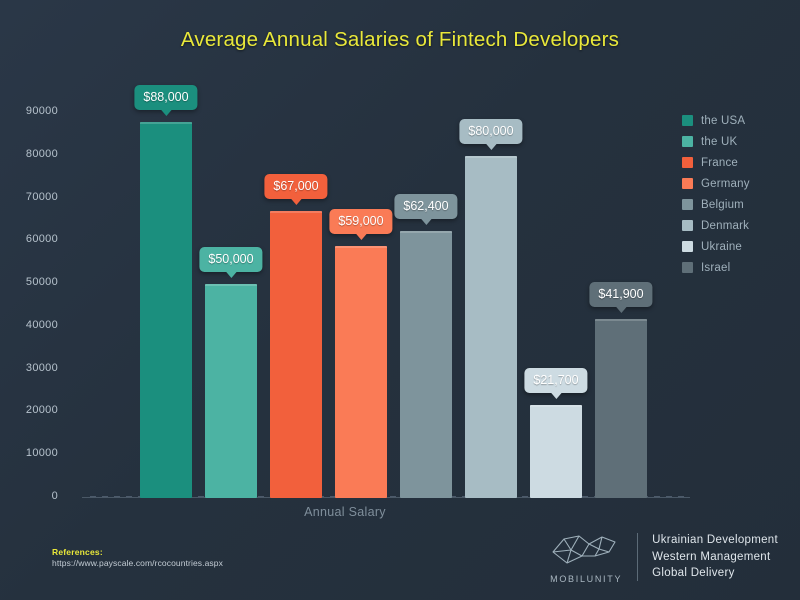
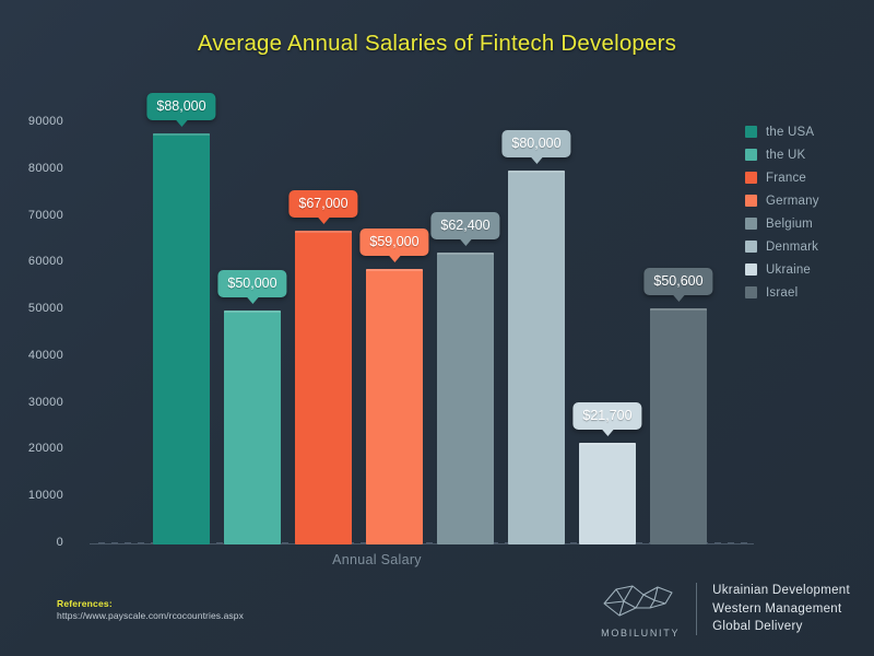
Israel: $41,900 -> $50,600
